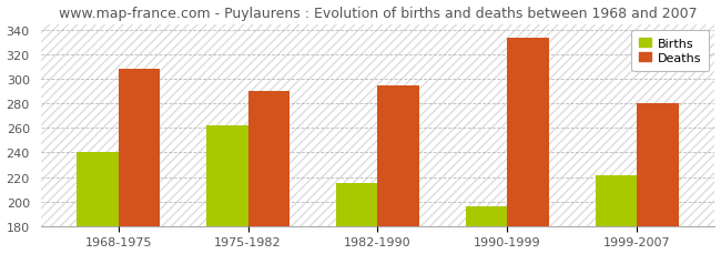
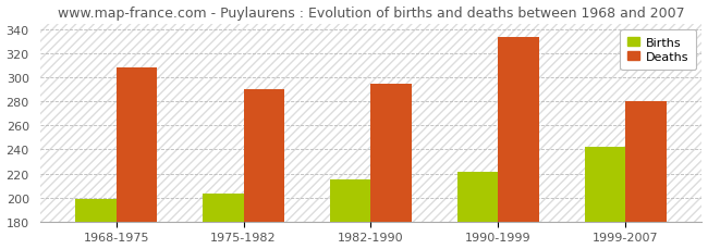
Births/1968-1975: 240 -> 199
Births/1975-1982: 262 -> 203
Births/1990-1999: 196 -> 221
Births/1999-2007: 221 -> 242
